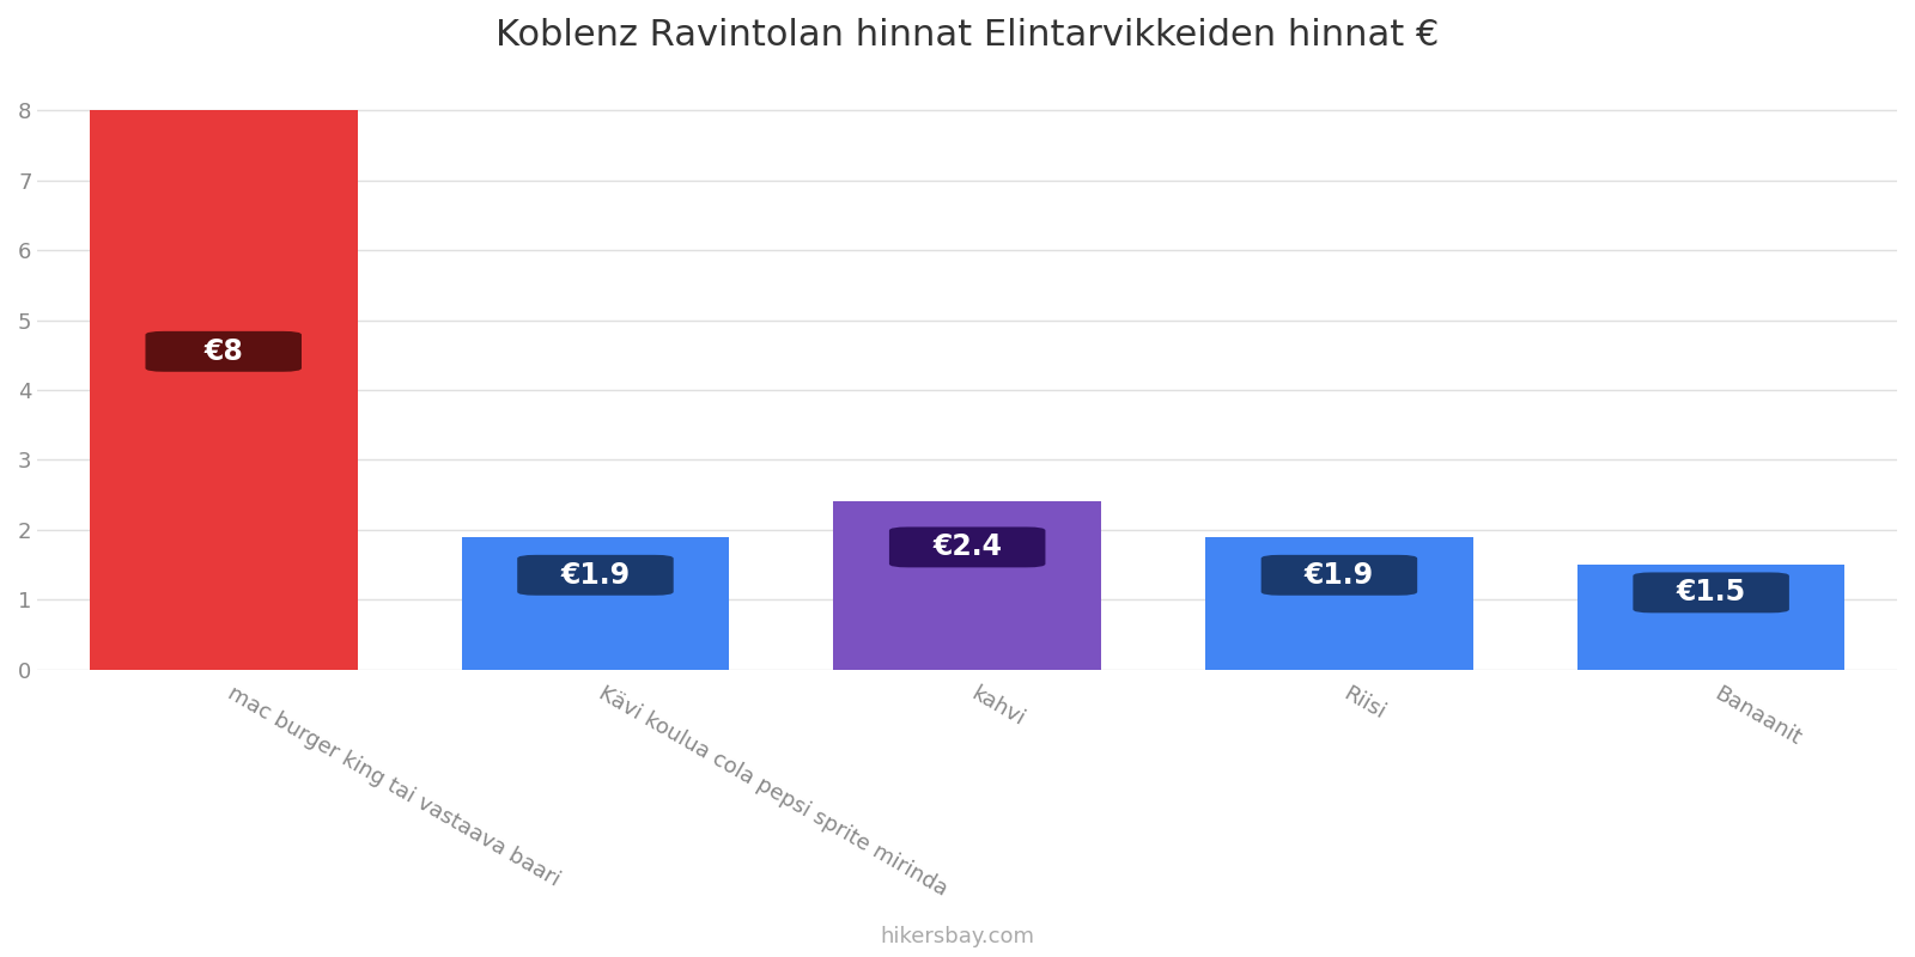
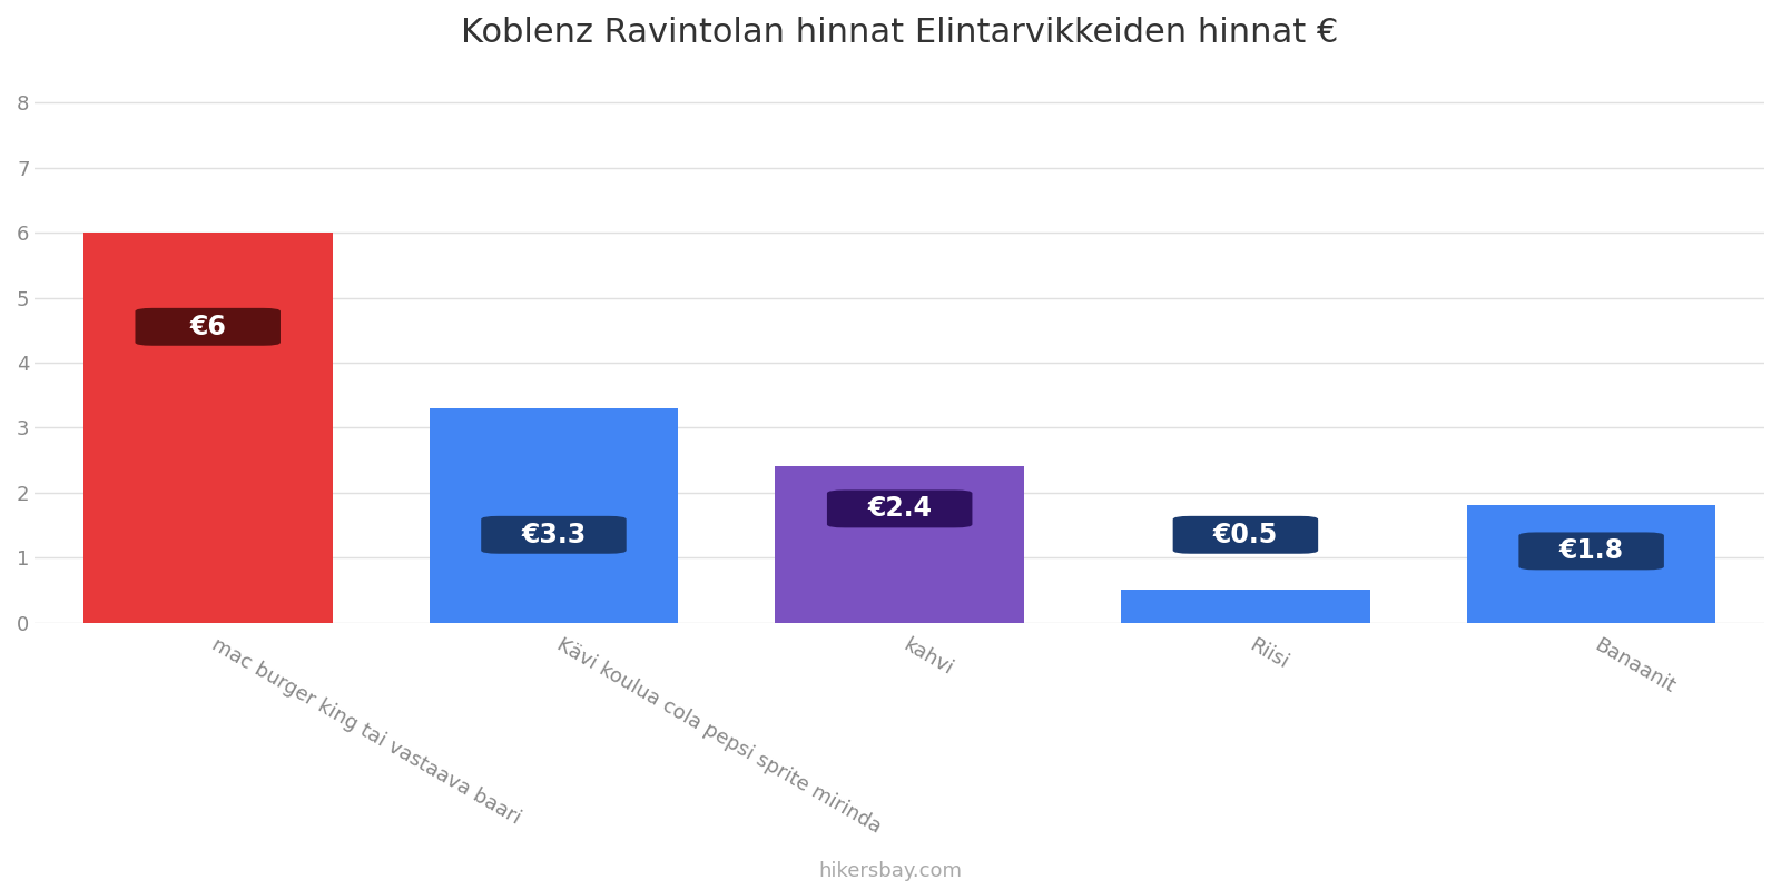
mac burger king tai vastaava baari: €8 -> €6
Kävi koulua cola pepsi sprite mirinda: €1.9 -> €3.3
Riisi: €1.9 -> €0.5
Banaanit: €1.5 -> €1.8
